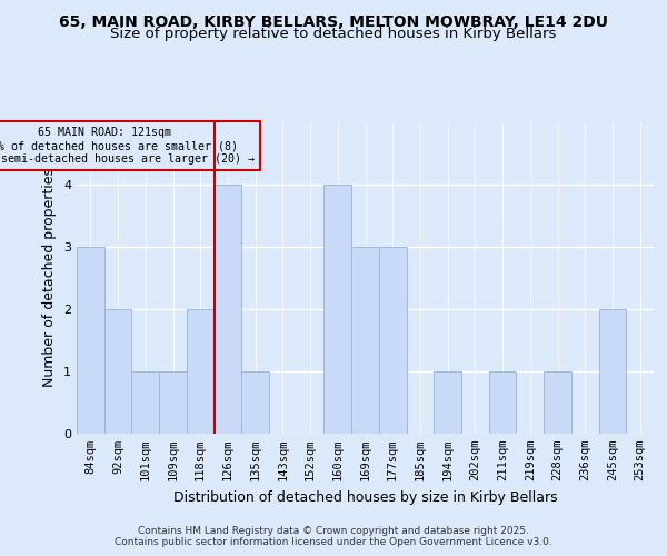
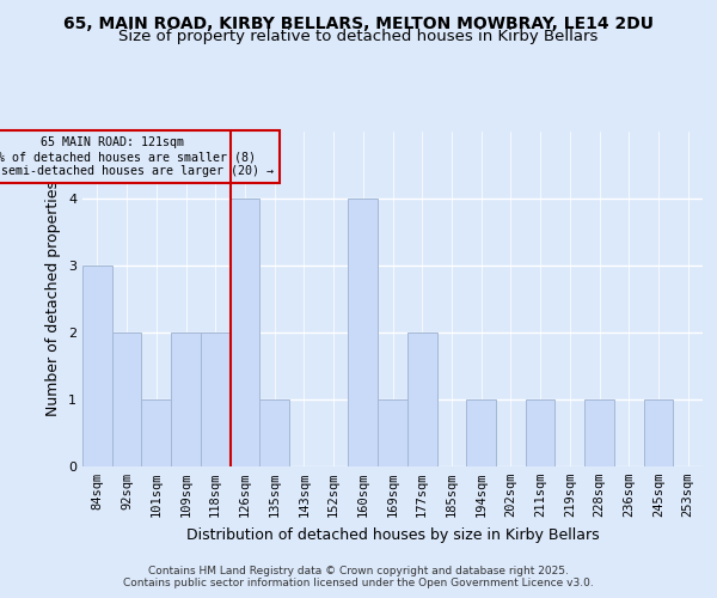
109sqm: 1 -> 2
169sqm: 3 -> 1
177sqm: 3 -> 2
245sqm: 2 -> 1
